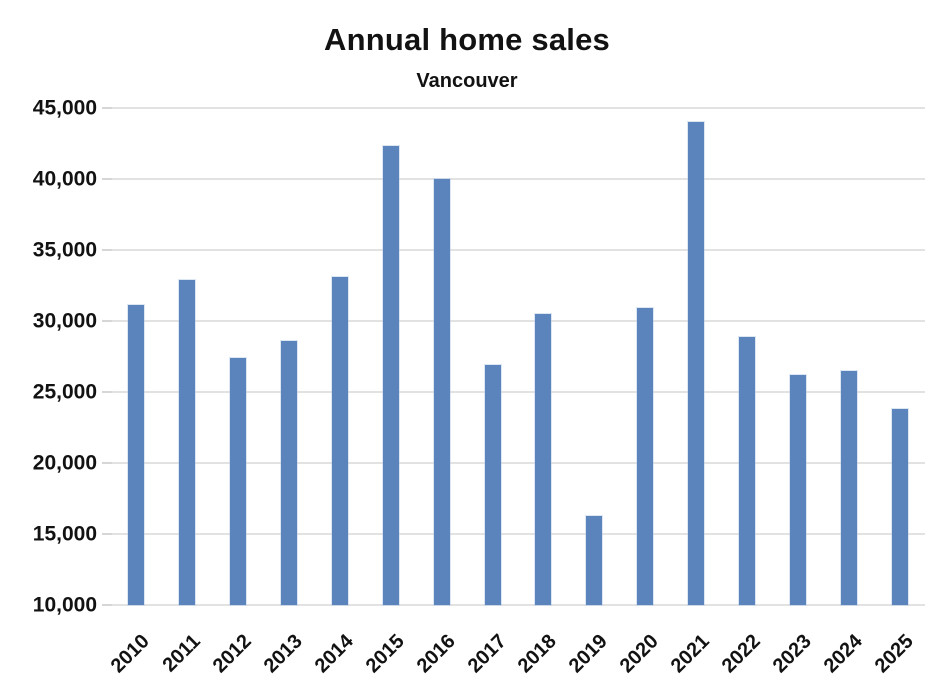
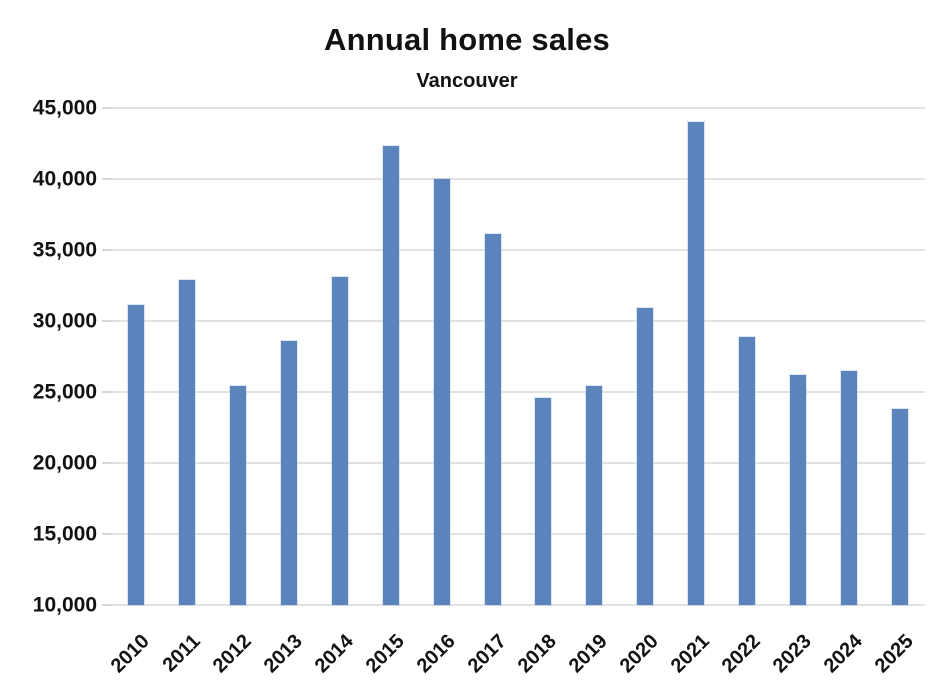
2012: 27400 -> 25400
2017: 26900 -> 36100
2018: 30500 -> 24600
2019: 16300 -> 25400
